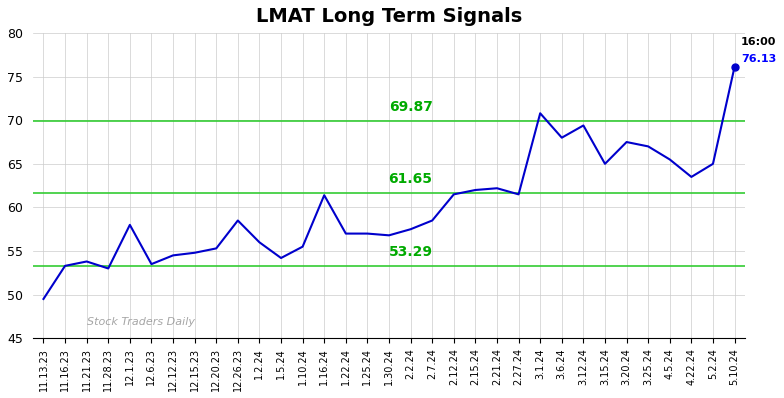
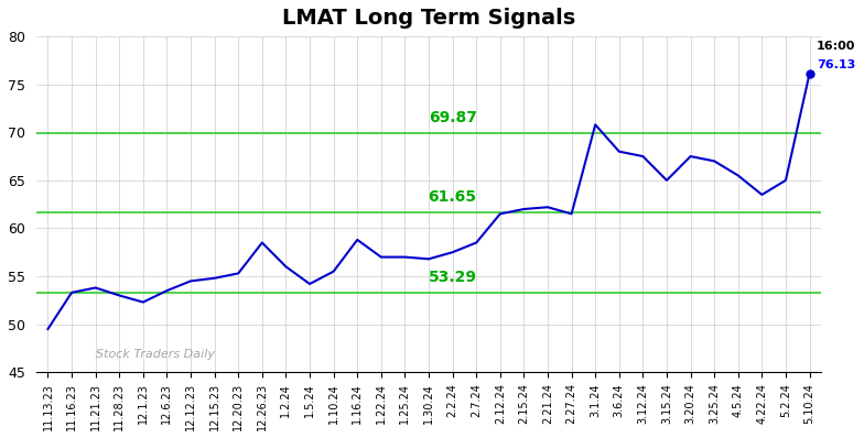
12.1.23: 58.0 -> 52.3
1.16.24: 61.4 -> 58.8
3.12.24: 69.4 -> 67.5
